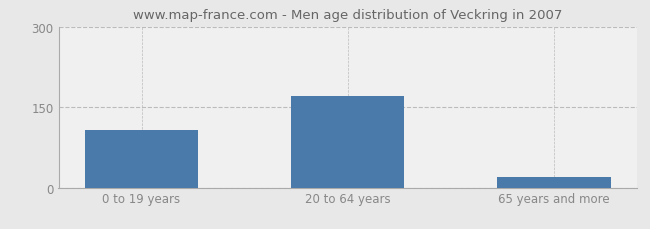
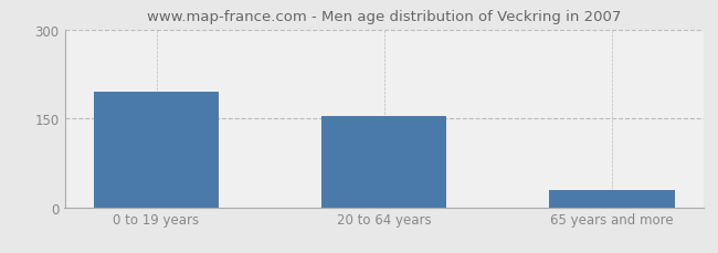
0 to 19 years: 107 -> 194
20 to 64 years: 170 -> 154
65 years and more: 20 -> 30
